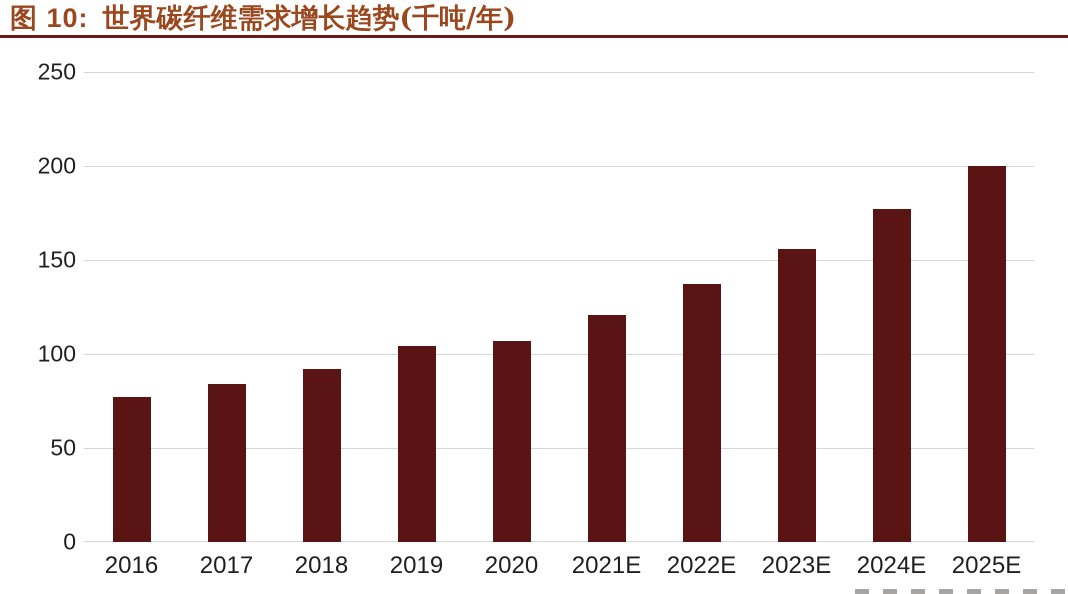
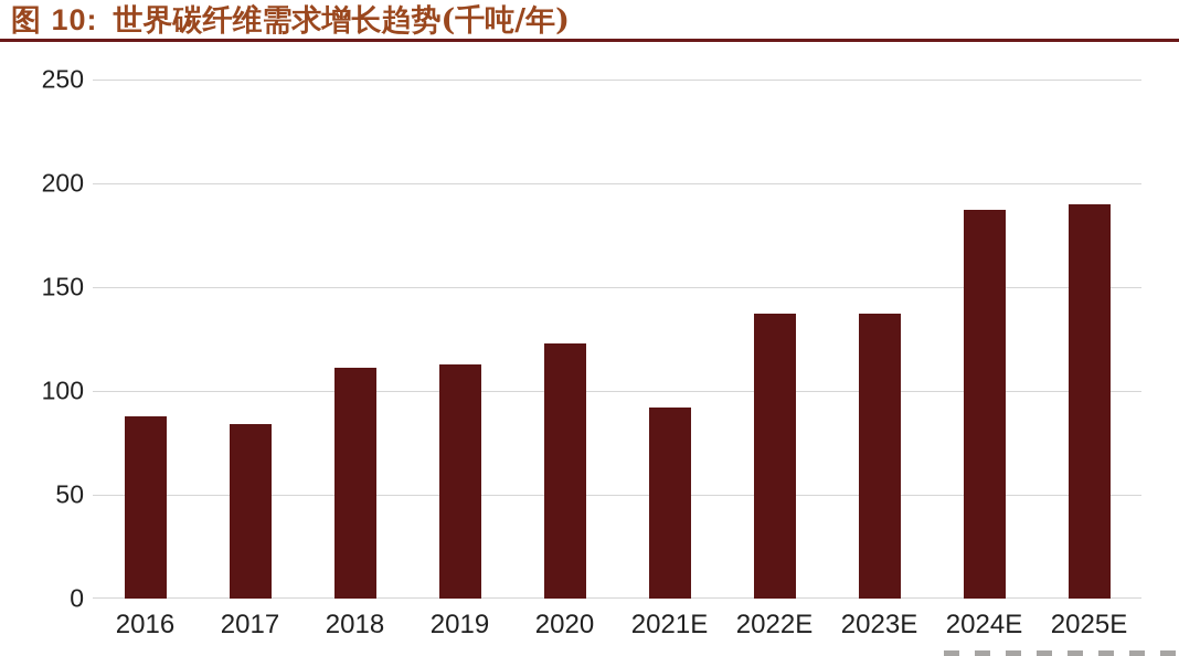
2016: 77 -> 88
2018: 92 -> 111
2019: 104 -> 113
2020: 107 -> 123
2021E: 121 -> 92
2023E: 156 -> 137
2024E: 177 -> 187
2025E: 200 -> 190
